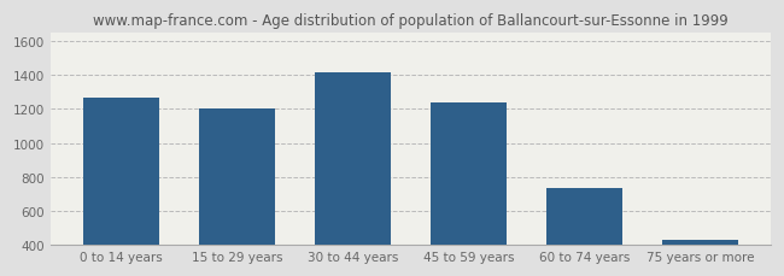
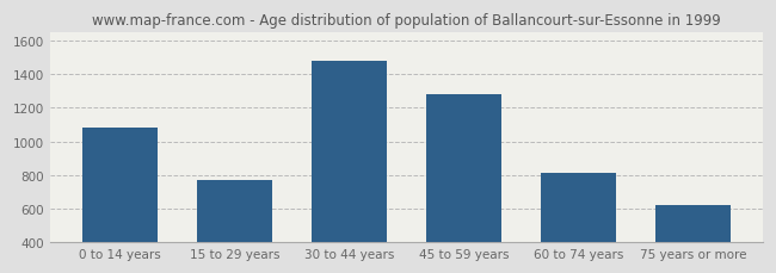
0 to 14 years: 1260 -> 1080
15 to 29 years: 1200 -> 770
30 to 44 years: 1420 -> 1480
45 to 59 years: 1240 -> 1280
60 to 74 years: 740 -> 810
75 years or more: 430 -> 620
